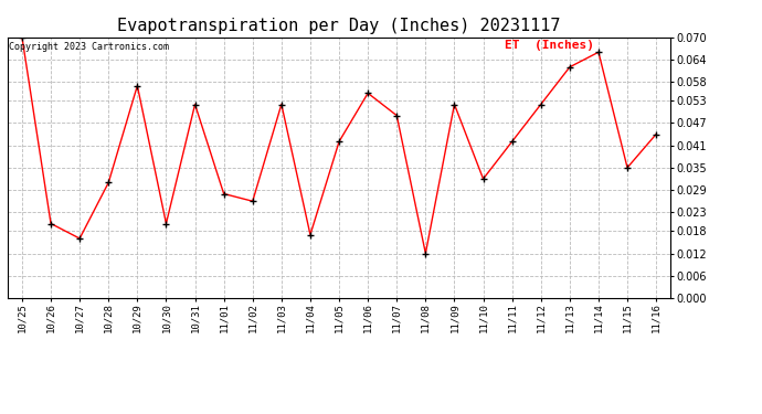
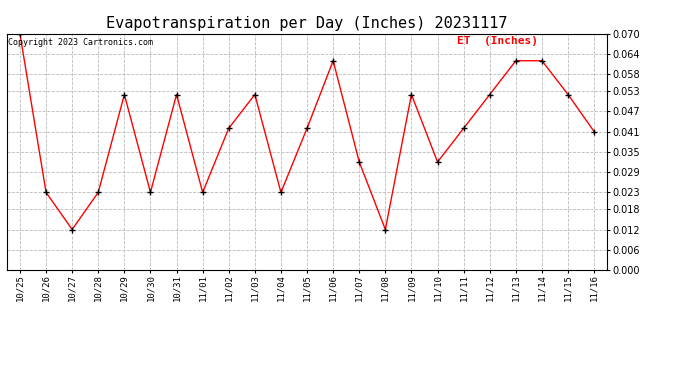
10/26: 0.020 -> 0.023
10/27: 0.016 -> 0.012
10/28: 0.031 -> 0.023
10/29: 0.057 -> 0.052
10/30: 0.020 -> 0.023
11/01: 0.028 -> 0.023
11/02: 0.026 -> 0.042
11/04: 0.017 -> 0.023
11/06: 0.055 -> 0.062
11/07: 0.049 -> 0.032
11/14: 0.066 -> 0.062
11/15: 0.035 -> 0.052
11/16: 0.044 -> 0.041
